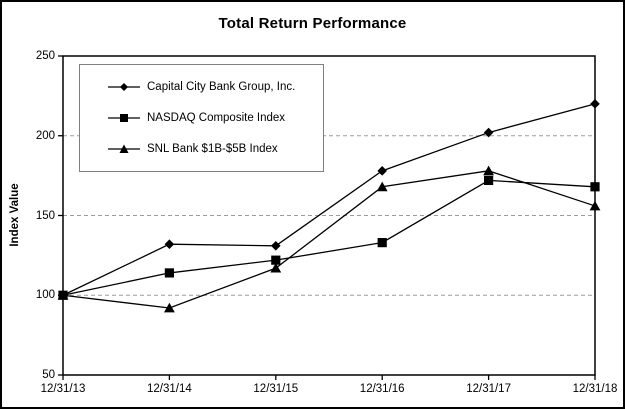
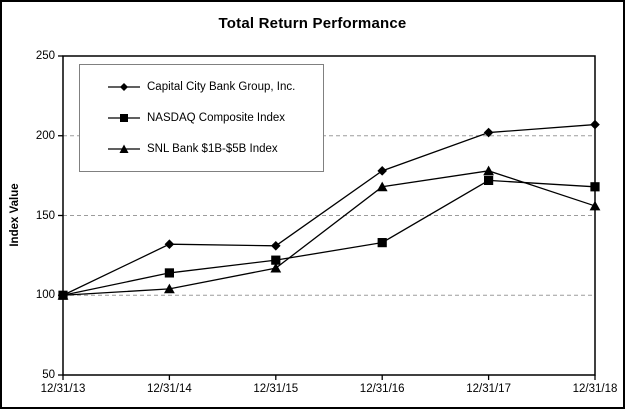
SNL Bank $1B-$5B Index/12/31/14: 92 -> 104
Capital City Bank Group, Inc./12/31/18: 220 -> 207
